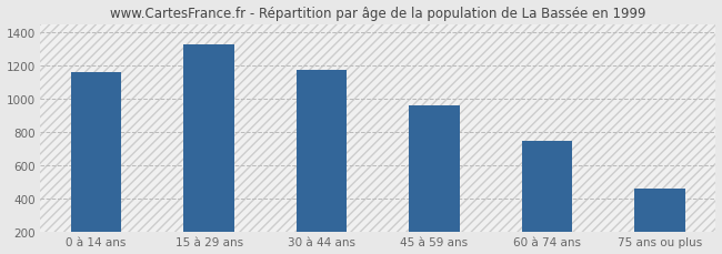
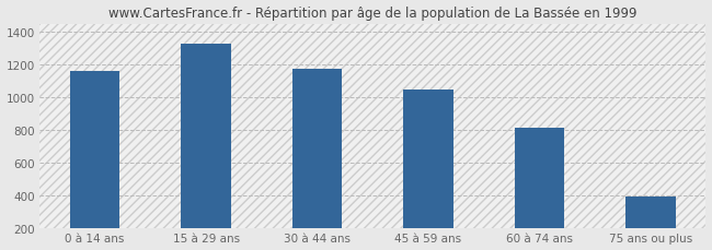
45 à 59 ans: 960 -> 1050
60 à 74 ans: 750 -> 820
75 ans ou plus: 460 -> 400
